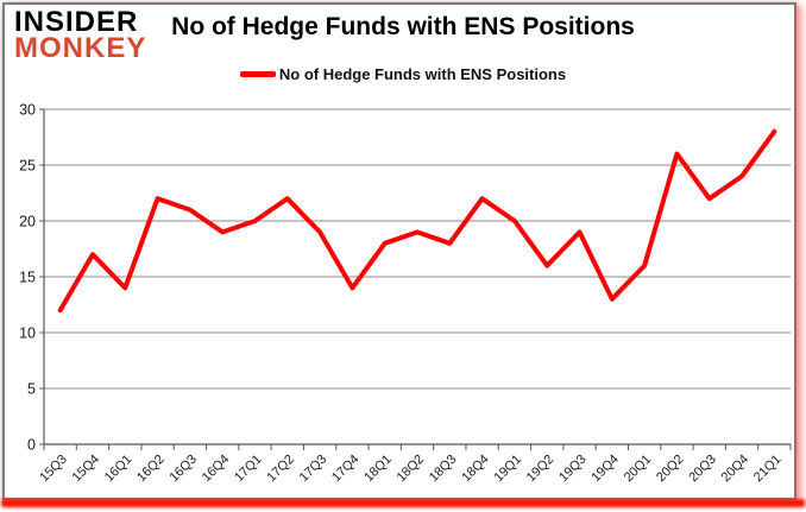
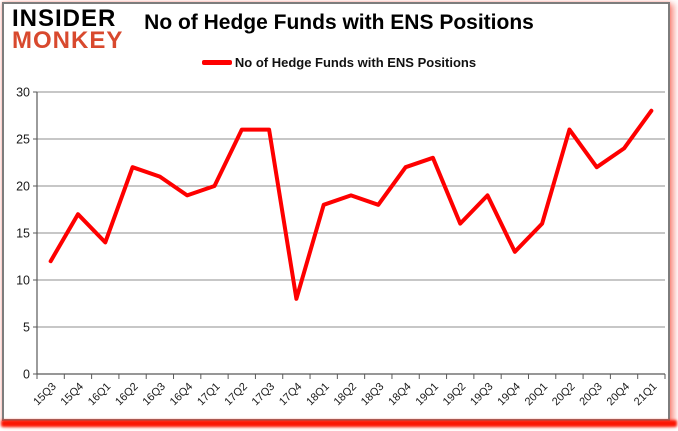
17Q2: 22 -> 26
17Q3: 19 -> 26
17Q4: 14 -> 8
19Q1: 20 -> 23
